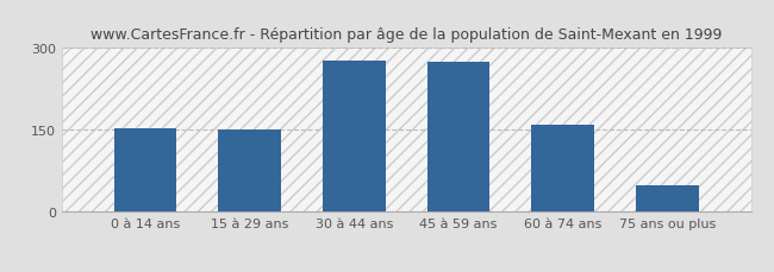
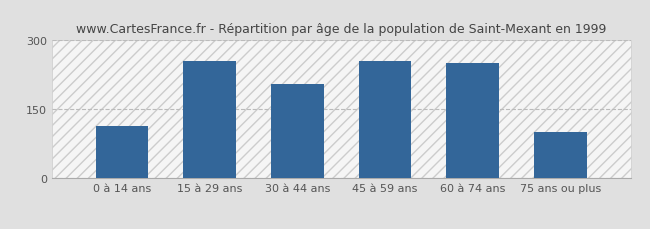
0 à 14 ans: 152 -> 115
15 à 29 ans: 150 -> 255
30 à 44 ans: 278 -> 205
45 à 59 ans: 274 -> 255
60 à 74 ans: 160 -> 250
75 ans ou plus: 48 -> 100
